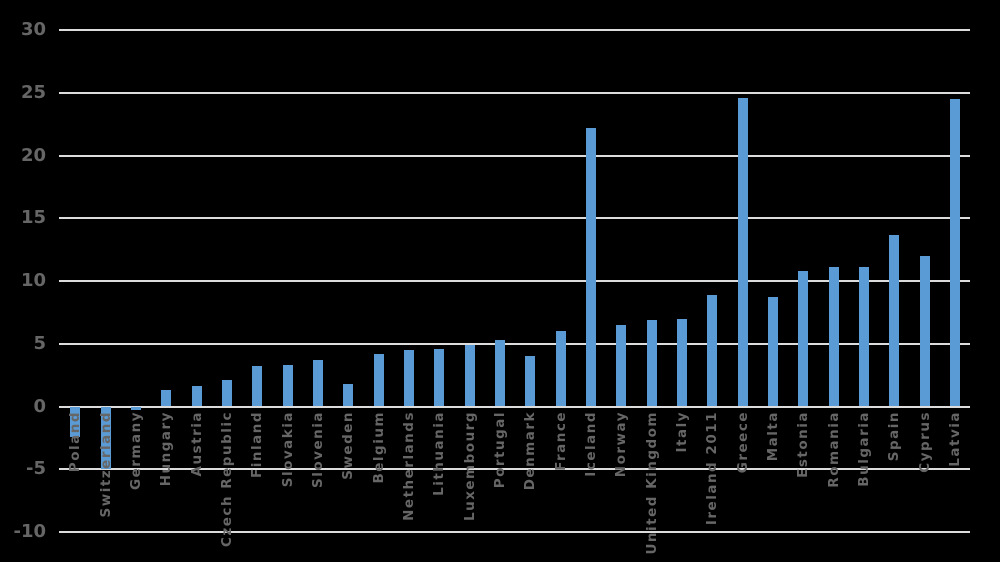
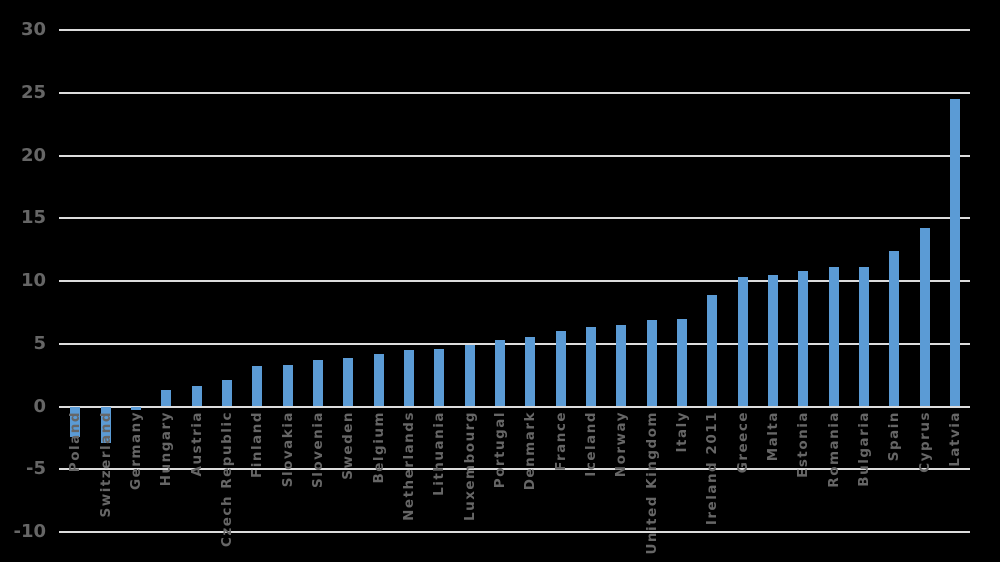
Switzerland: -5.0 -> -2.9
Sweden: 1.8 -> 3.9
Denmark: 4.0 -> 5.5
Iceland: 22.2 -> 6.3
Greece: 24.6 -> 10.3
Malta: 8.7 -> 10.5
Spain: 13.7 -> 12.4
Cyprus: 12.0 -> 14.2
